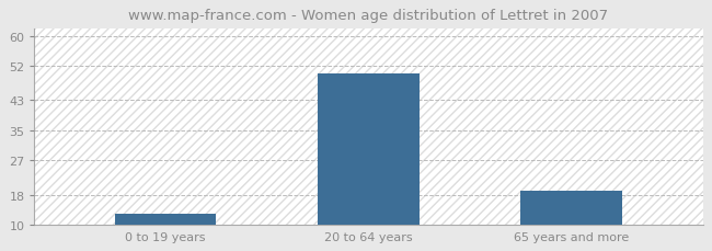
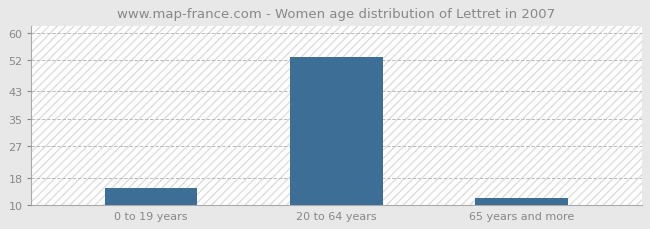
0 to 19 years: 13 -> 15
20 to 64 years: 50 -> 53
65 years and more: 19 -> 12
